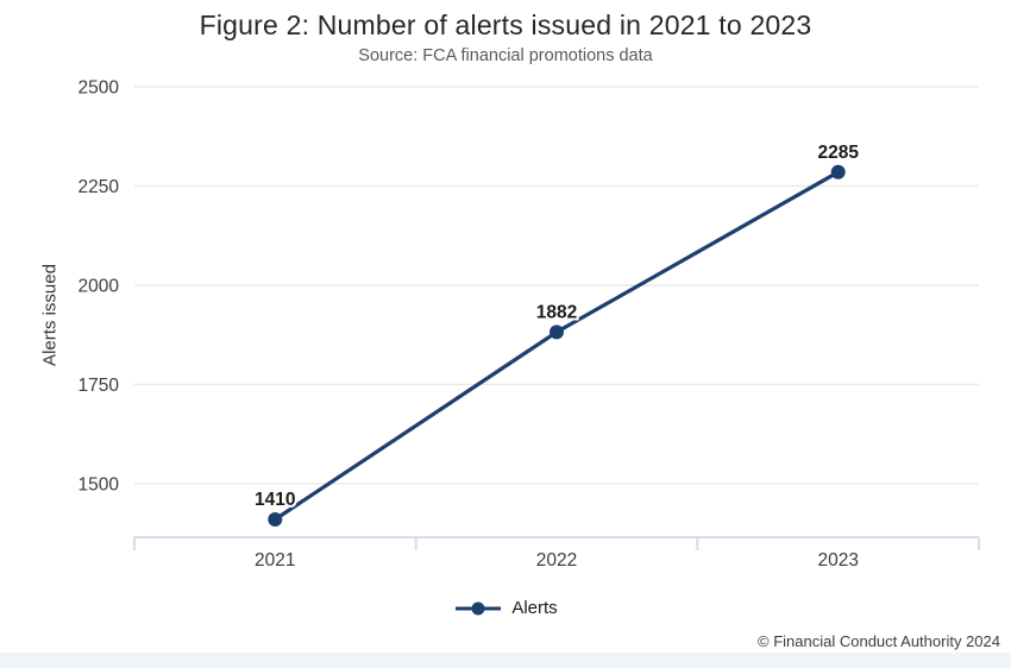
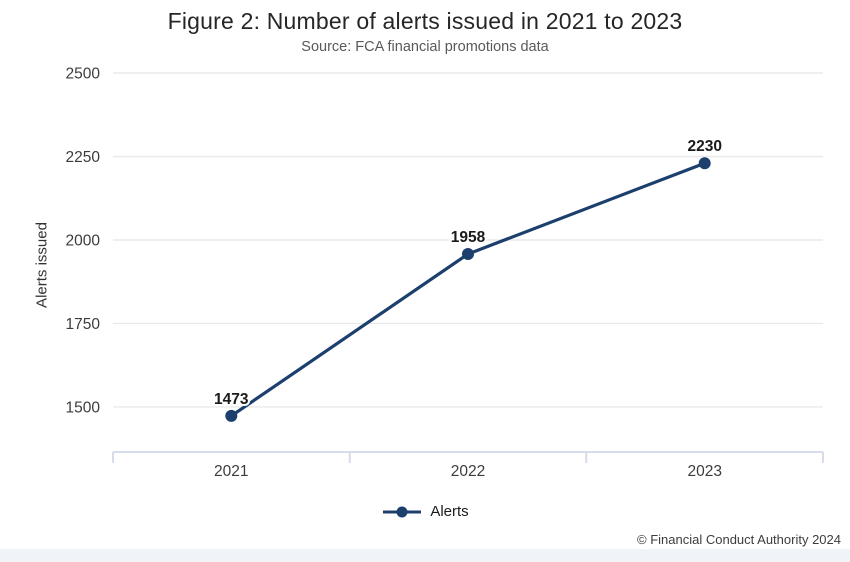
2021: 1410 -> 1473
2022: 1882 -> 1958
2023: 2285 -> 2230
